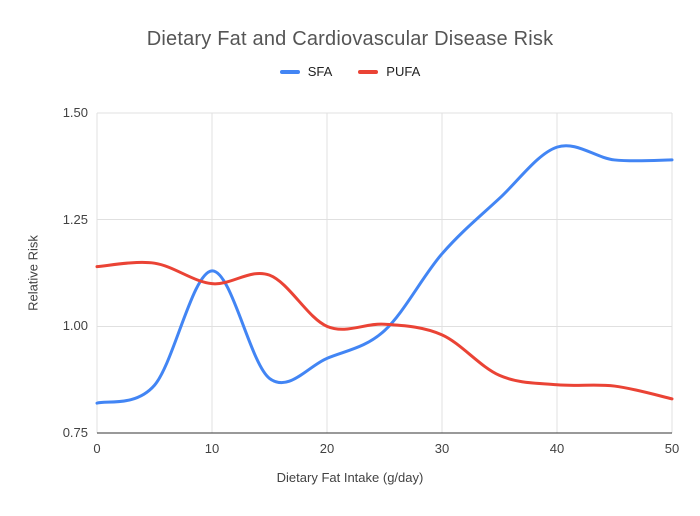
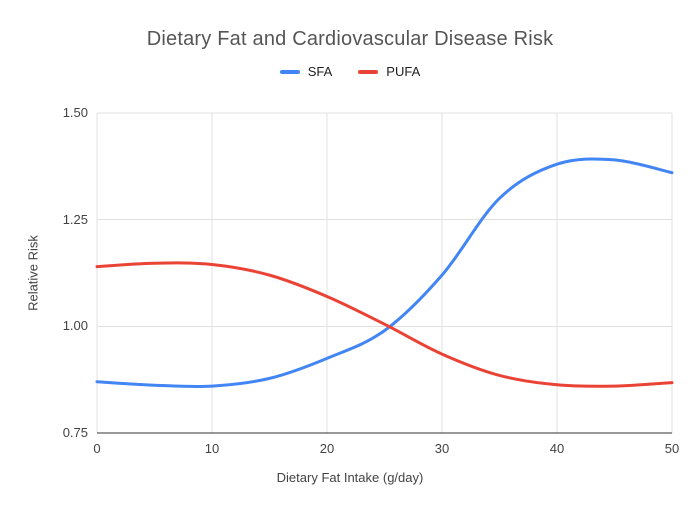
SFA/0: 0.82 -> 0.87
SFA/10: 1.13 -> 0.86
PUFA/10: 1.10 -> 1.15
PUFA/20: 1.00 -> 1.07
SFA/30: 1.17 -> 1.12
PUFA/30: 0.98 -> 0.94
SFA/40: 1.42 -> 1.38
SFA/50: 1.39 -> 1.36
PUFA/50: 0.83 -> 0.87
